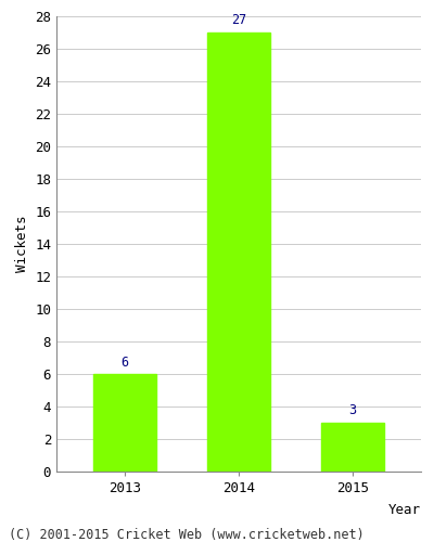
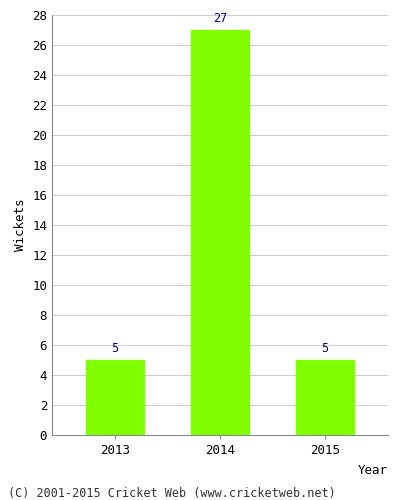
2013: 6 -> 5
2015: 3 -> 5
